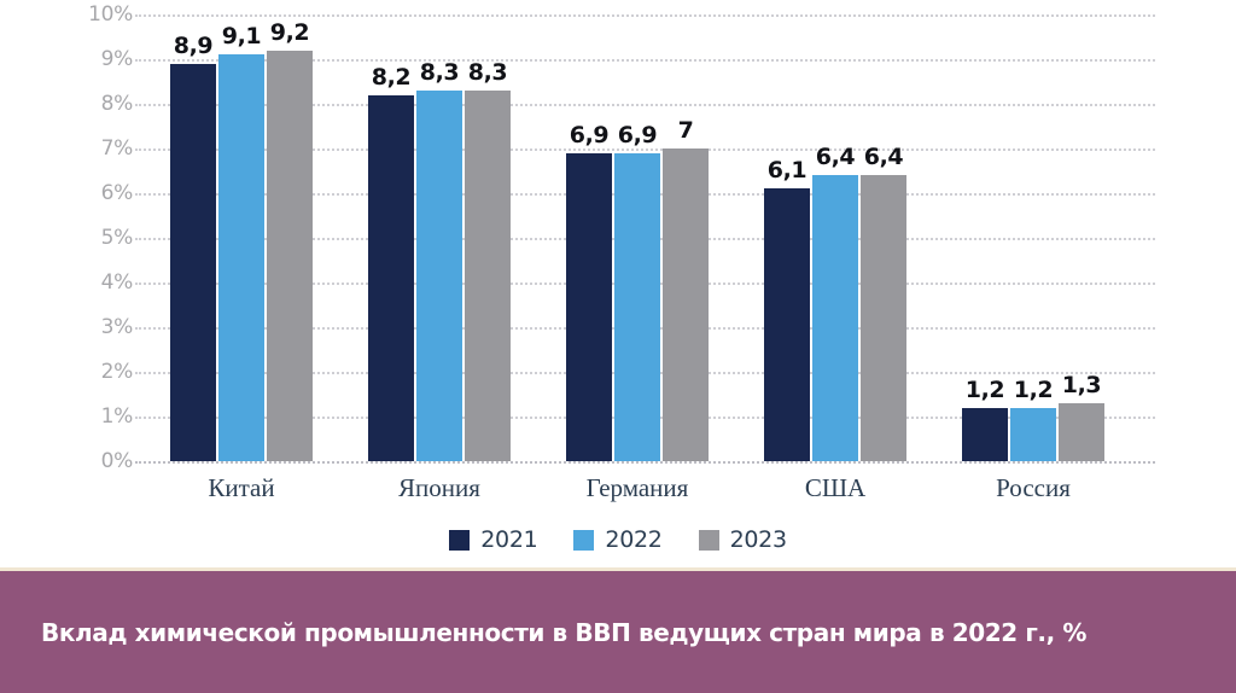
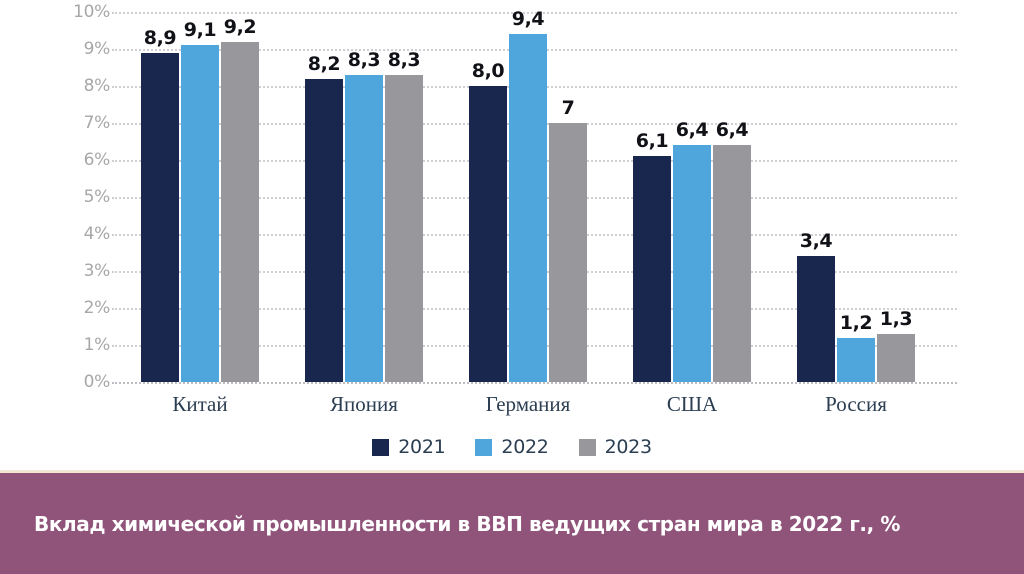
2021/Германия: 6,9 -> 8,0
2022/Германия: 6,9 -> 9,4
2021/Россия: 1,2 -> 3,4
